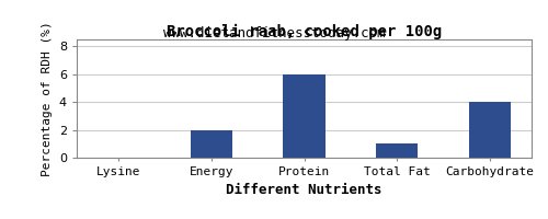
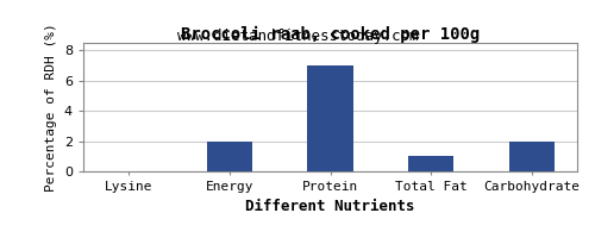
Protein: 6 -> 7
Carbohydrate: 4 -> 2
